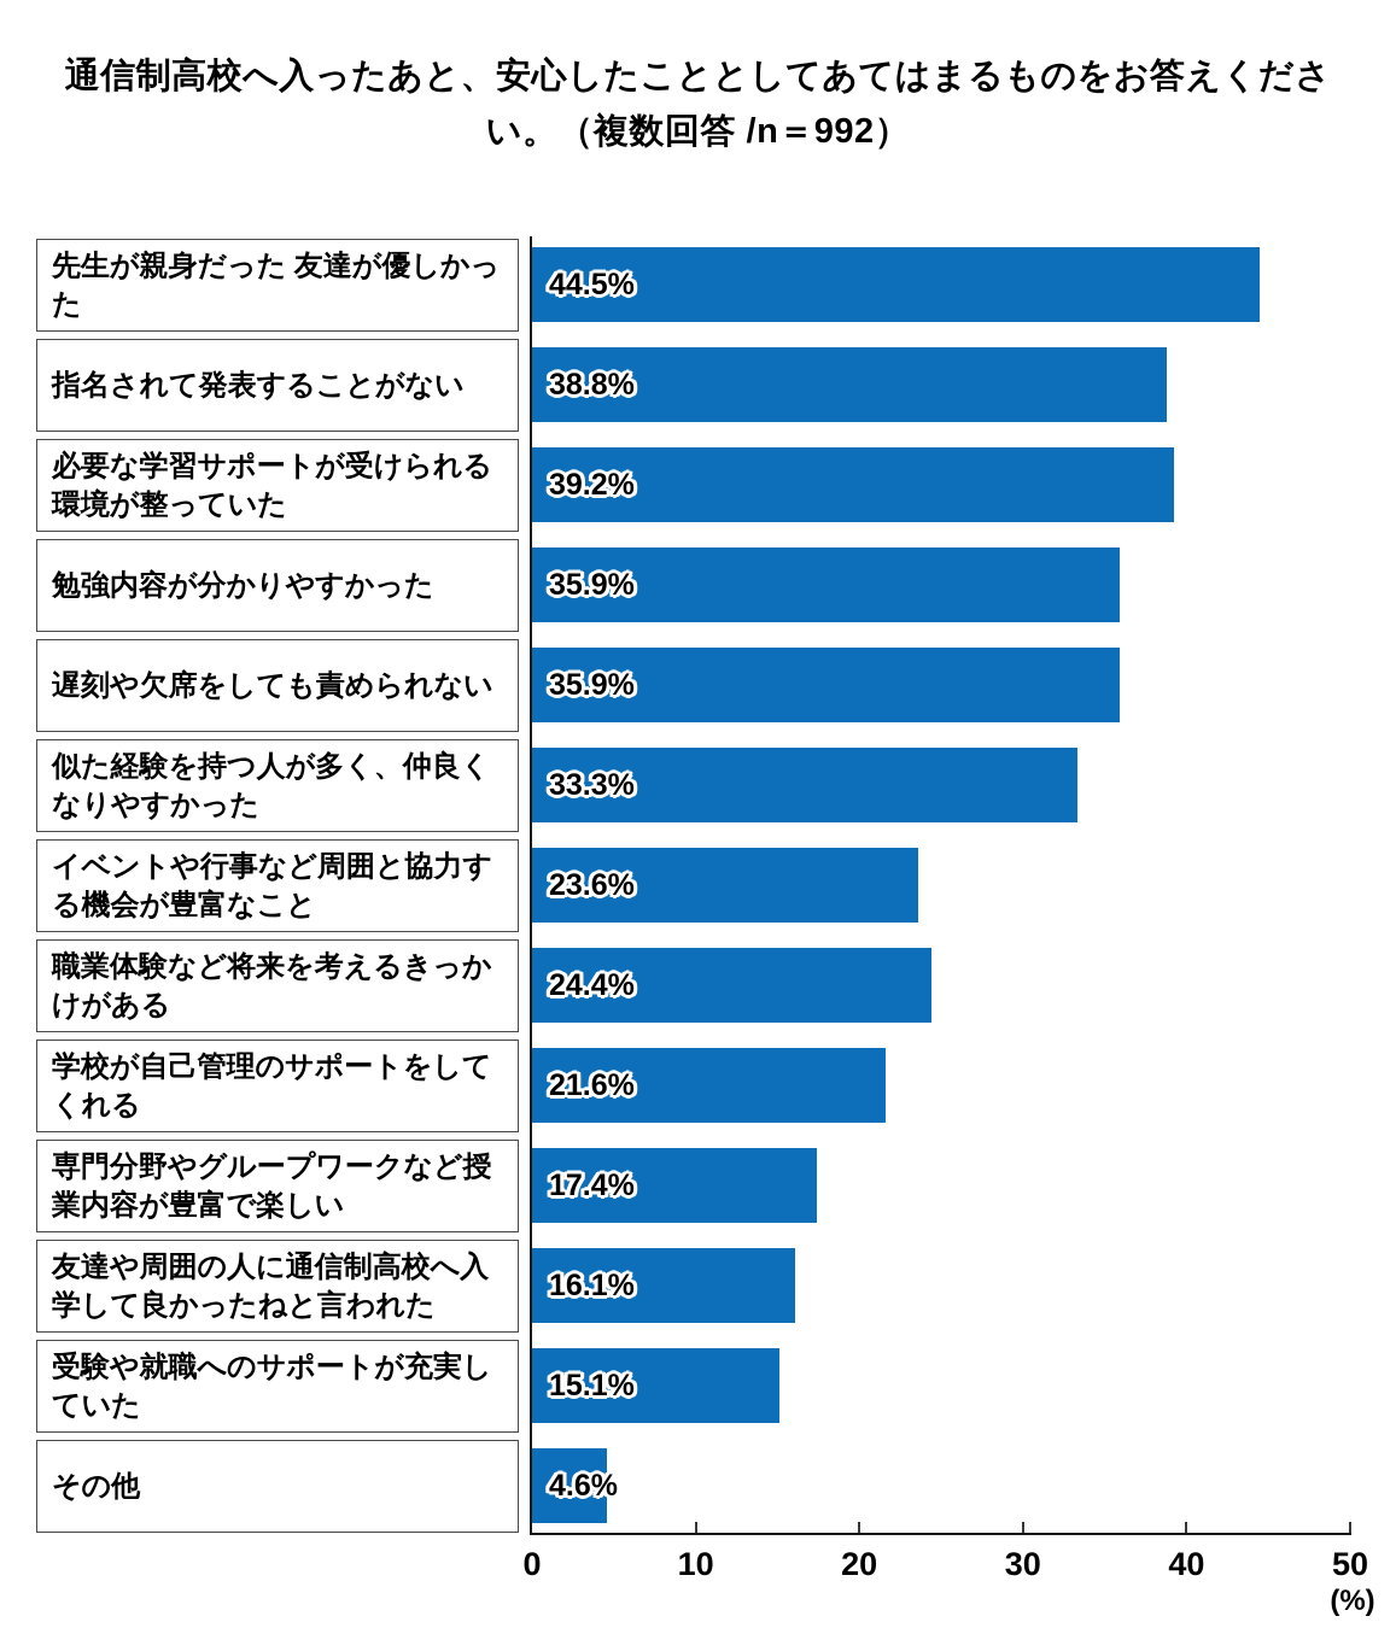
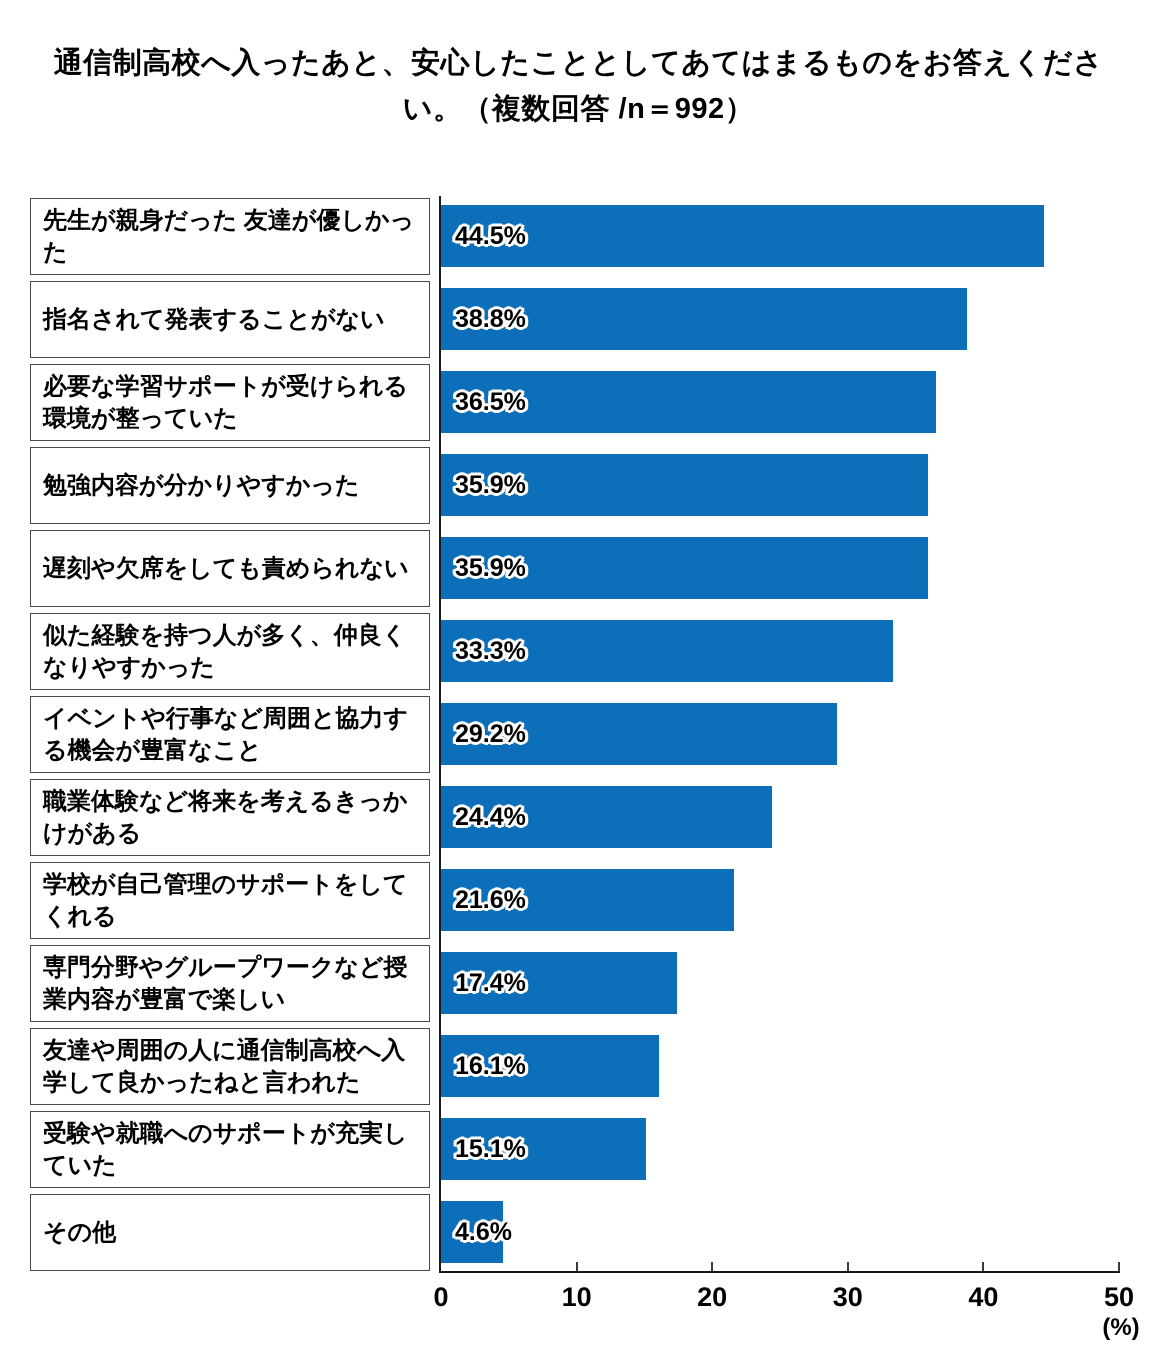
必要な学習サポートが受けられる環境が整っていた: 39.2% -> 36.5%
イベントや行事など周囲と協力する機会が豊富なこと: 23.6% -> 29.2%
